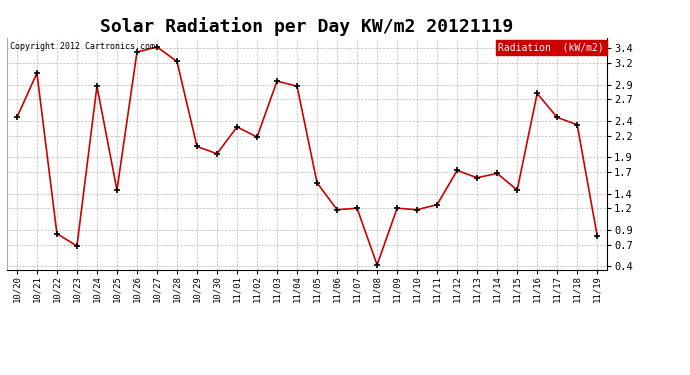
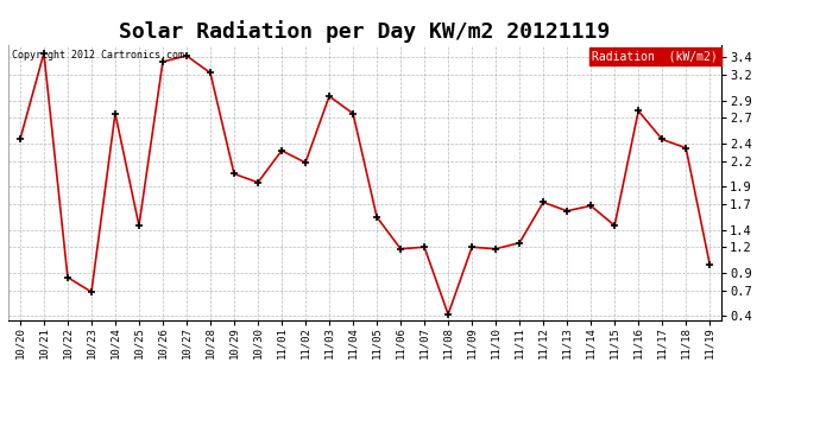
10/21: 3.06 -> 3.45
10/24: 2.88 -> 2.75
11/04: 2.88 -> 2.75
11/19: 0.82 -> 1.00
